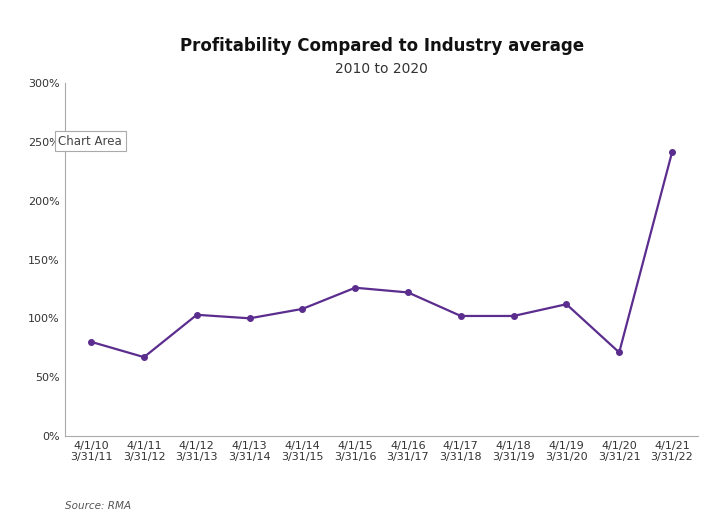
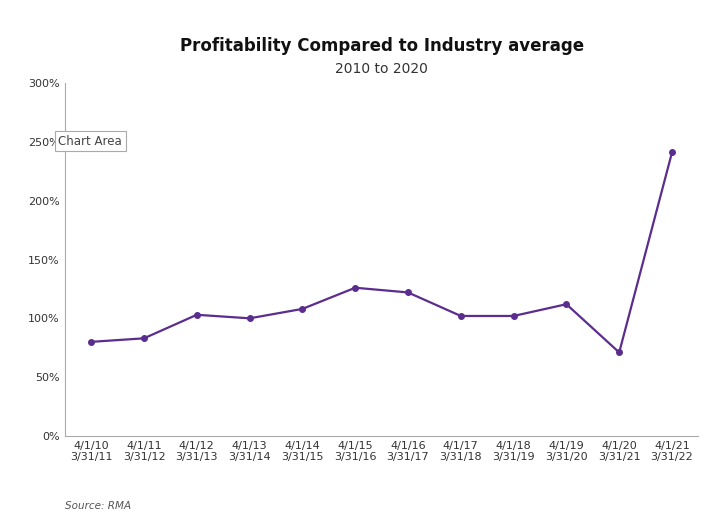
4/1/11 3/31/12: 67% -> 83%
